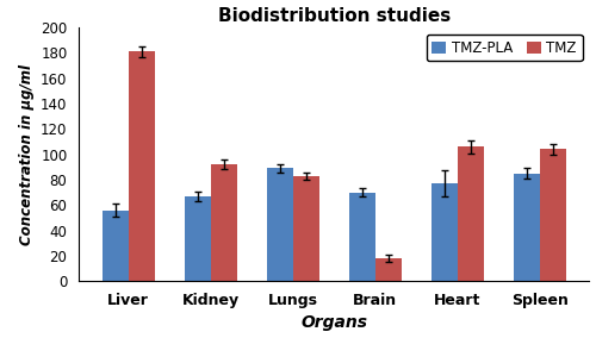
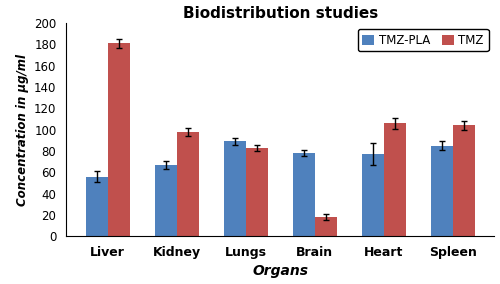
TMZ/Kidney: 92 -> 98
TMZ-PLA/Brain: 70 -> 78
